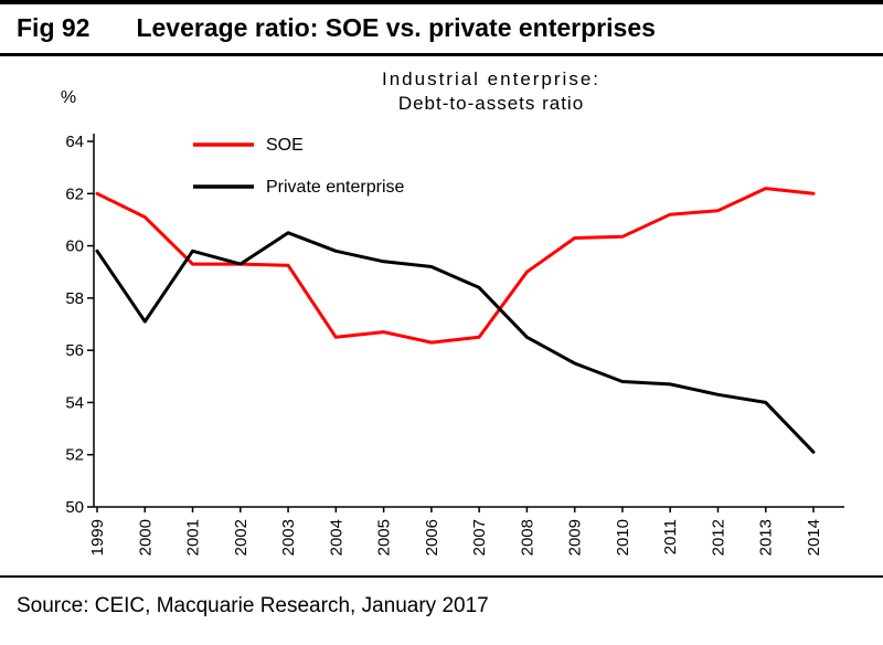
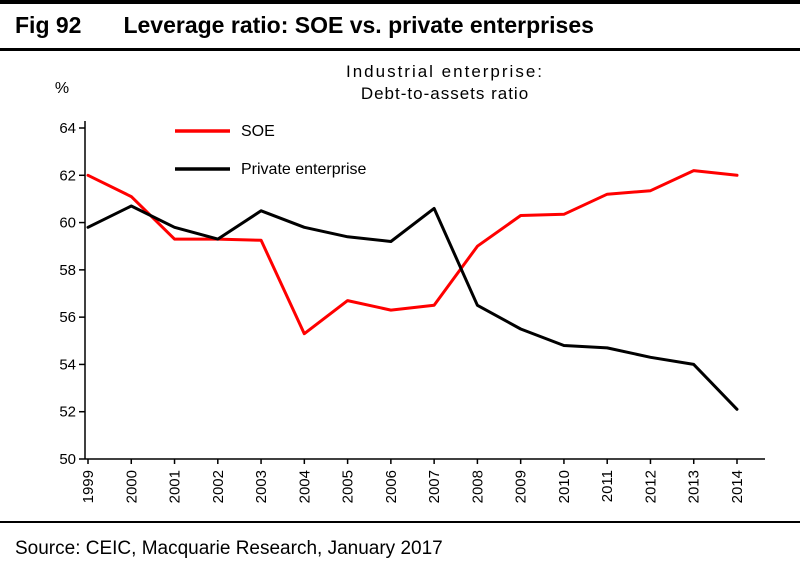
Private enterprise/2000: 57.1 -> 60.7
SOE/2004: 56.5 -> 55.3
Private enterprise/2007: 58.4 -> 60.6
